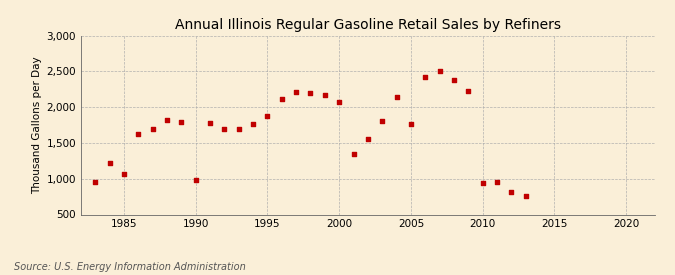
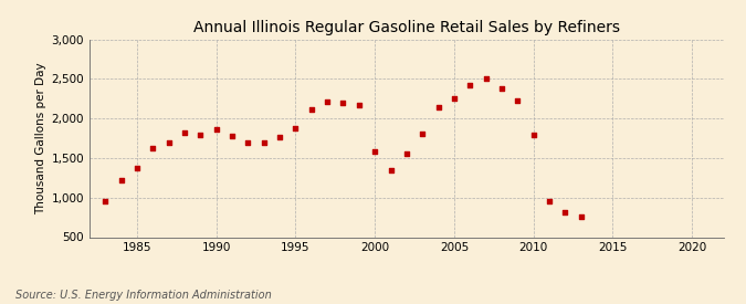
1985: 1,060 -> 1,380
1990: 980 -> 1,870
2000: 2,080 -> 1,590
2005: 1,760 -> 2,250
2010: 940 -> 1,800
